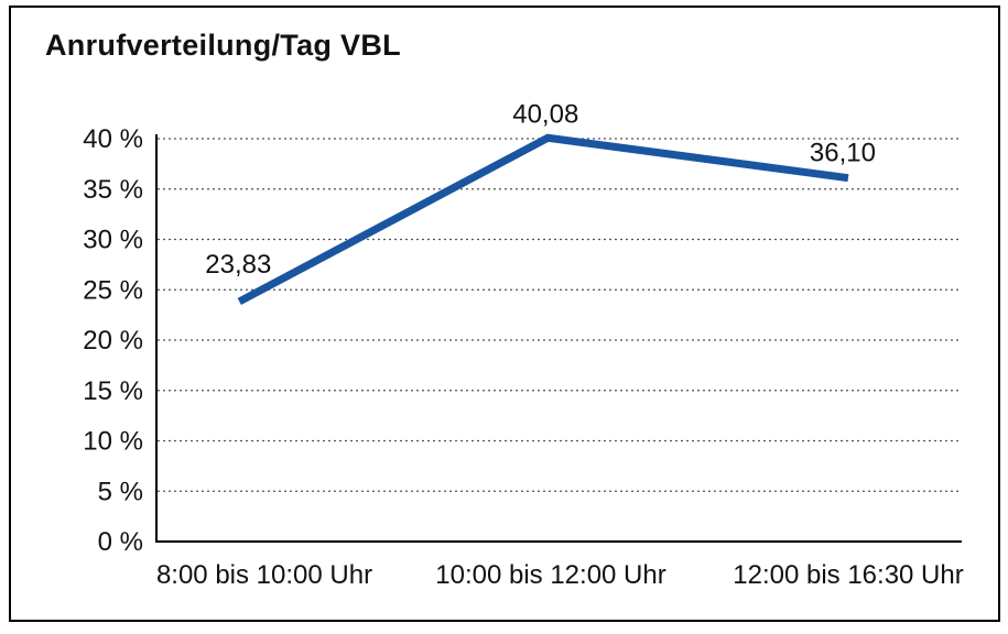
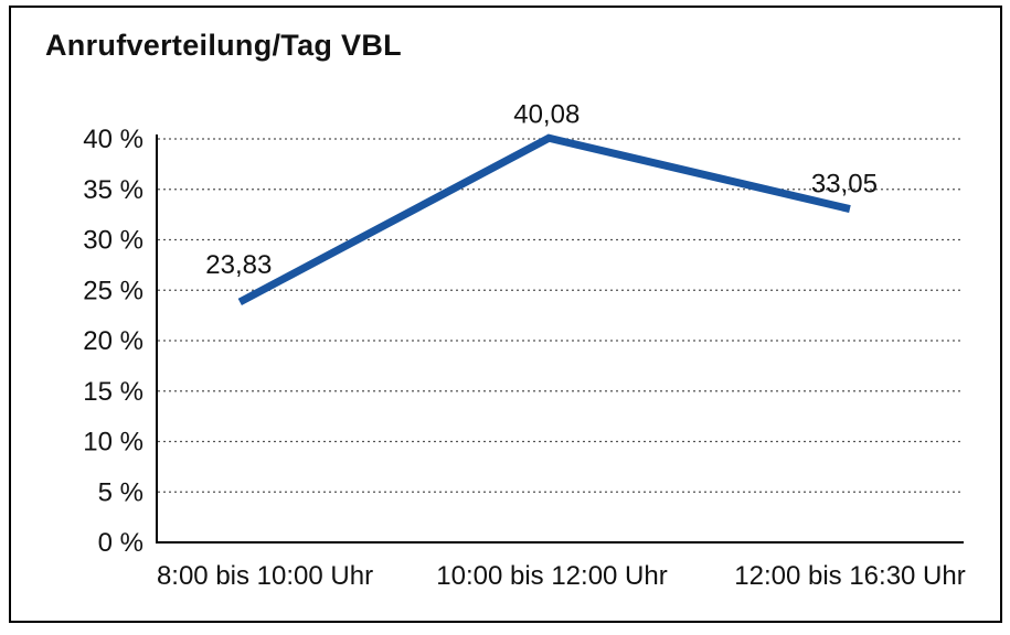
12:00 bis 16:30 Uhr: 36,10 -> 33,05
